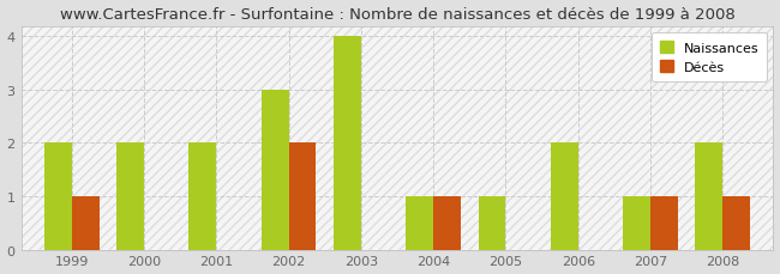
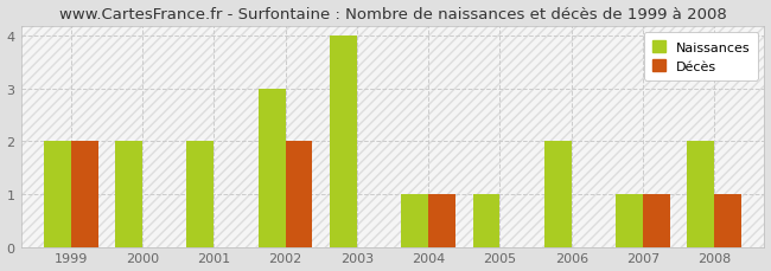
Décès/1999: 1 -> 2
